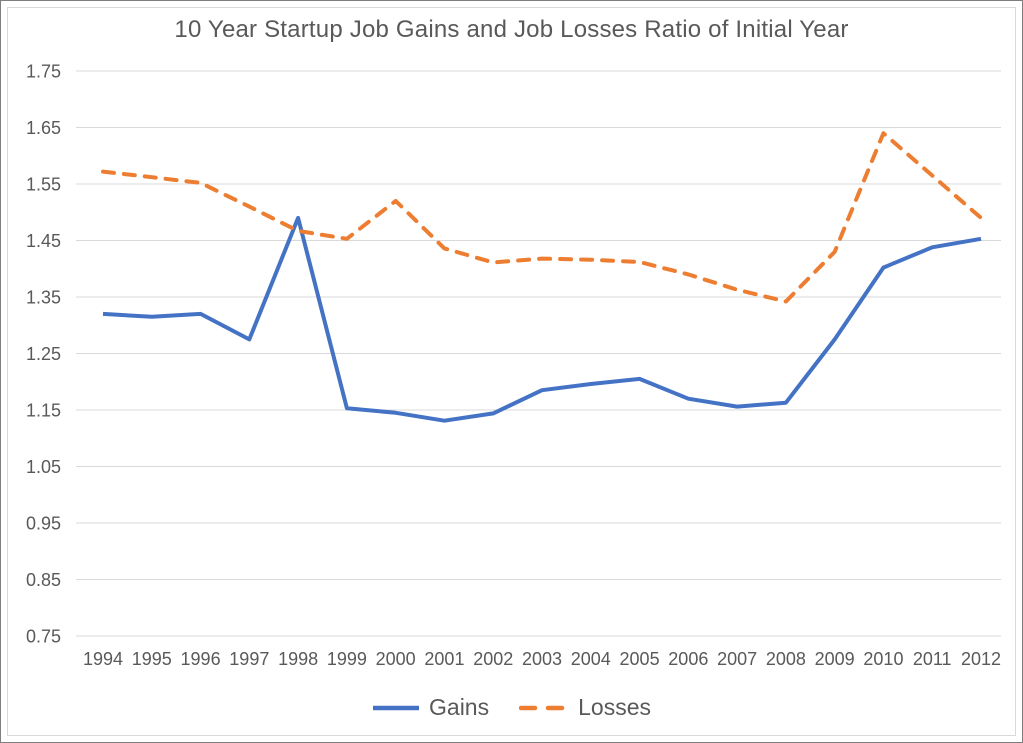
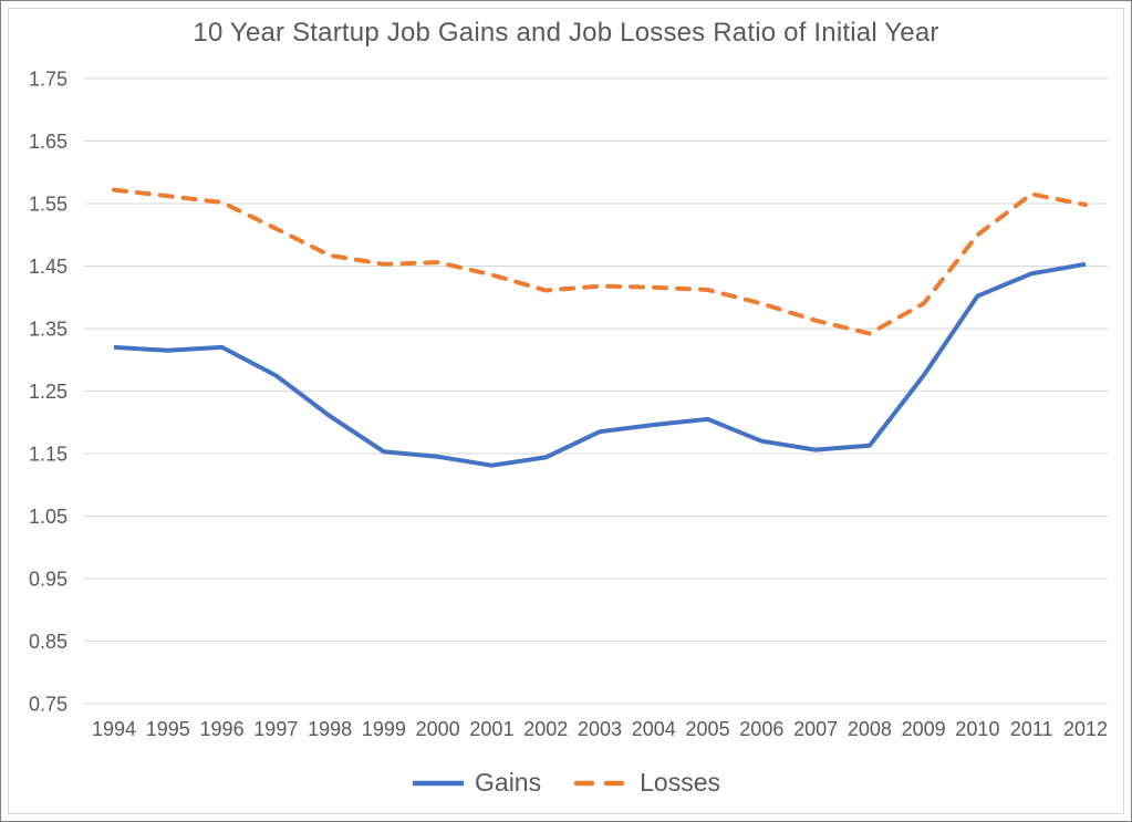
Gains/1998: 1.49 -> 1.21
Losses/2000: 1.52 -> 1.46
Losses/2009: 1.43 -> 1.39
Losses/2010: 1.64 -> 1.50
Losses/2012: 1.49 -> 1.55
